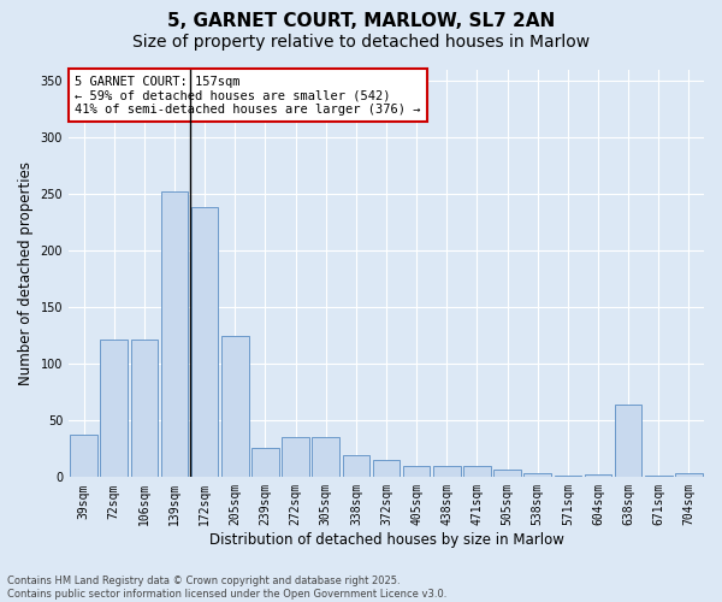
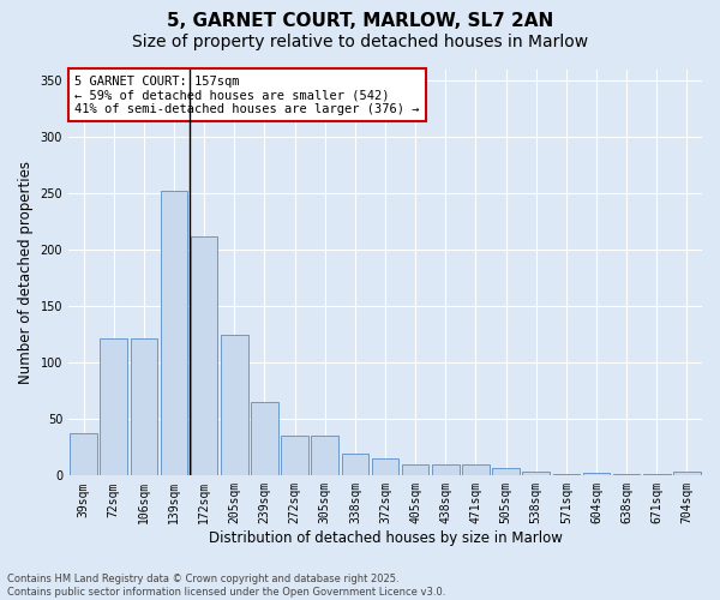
172sqm: 238 -> 212
239sqm: 26 -> 65
638sqm: 64 -> 1
